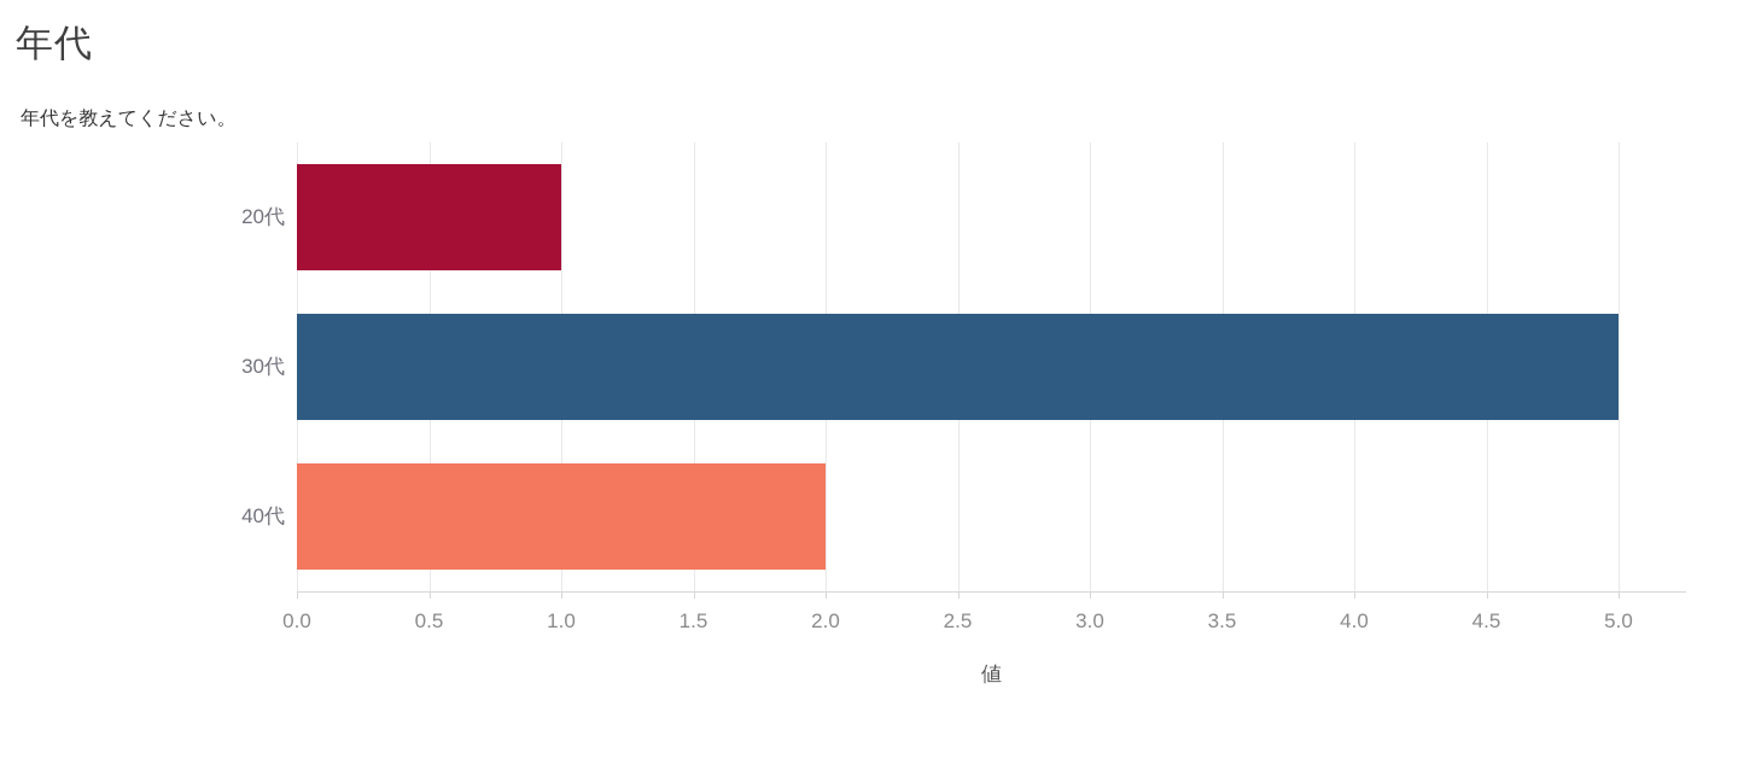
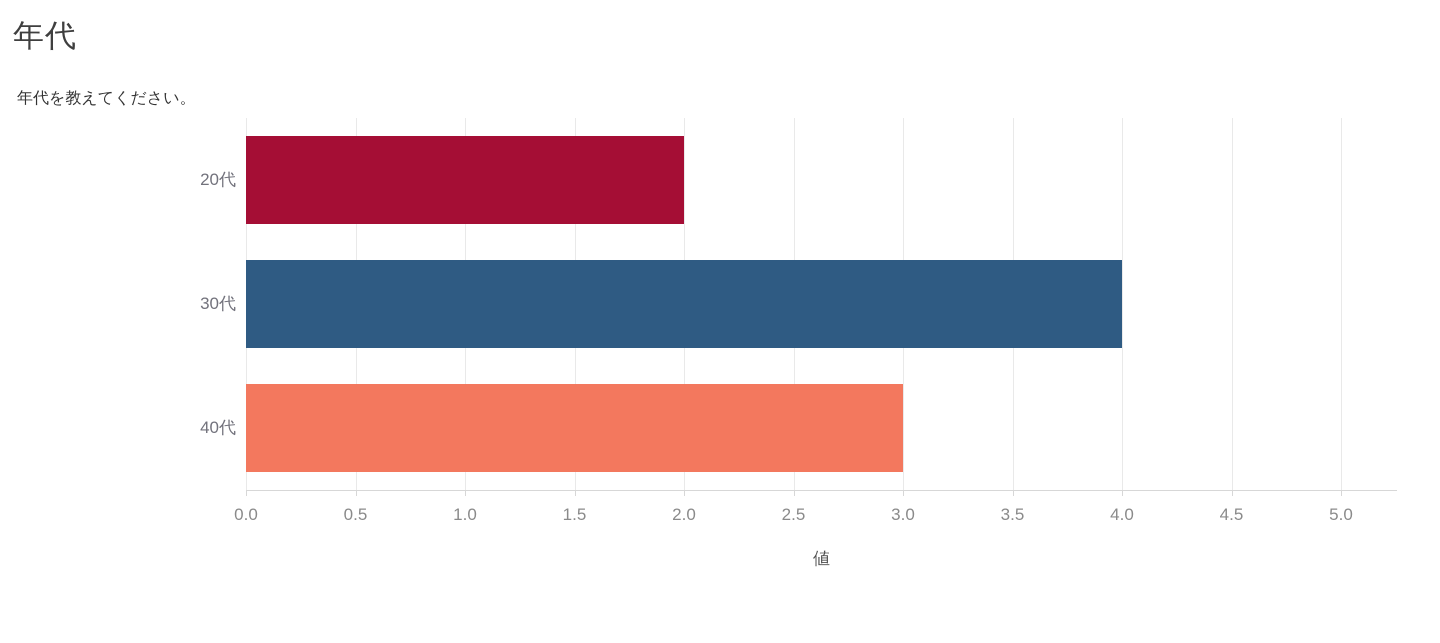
20代: 1 -> 2
30代: 5 -> 4
40代: 2 -> 3
